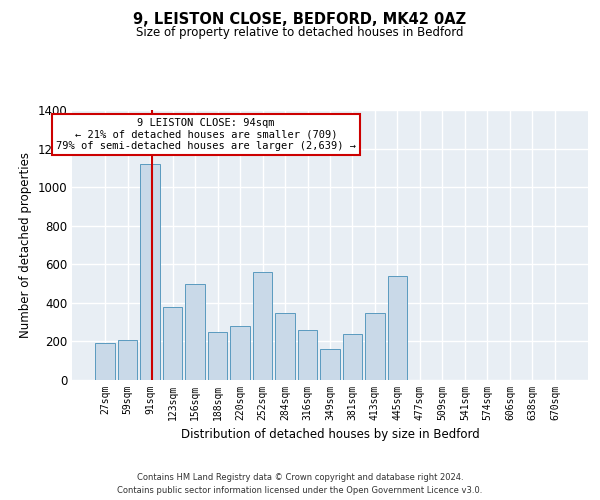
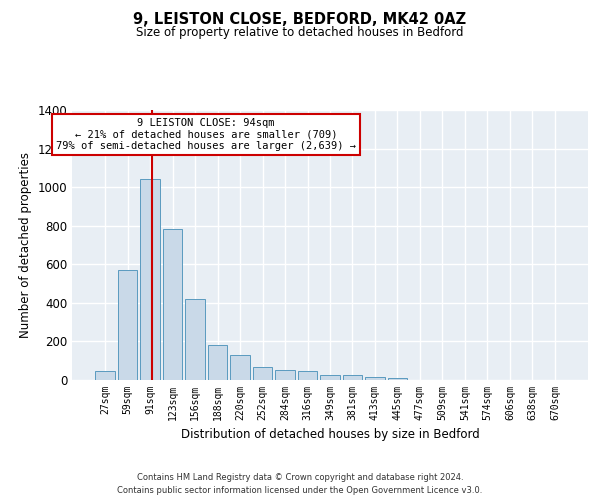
27sqm: 190 -> 40
59sqm: 210 -> 570
91sqm: 1120 -> 1040
123sqm: 380 -> 780
156sqm: 500 -> 420
188sqm: 250 -> 180
220sqm: 280 -> 130
252sqm: 560 -> 60
284sqm: 350 -> 50
316sqm: 260 -> 40
349sqm: 160 -> 30
381sqm: 240 -> 20
413sqm: 350 -> 20
445sqm: 540 -> 10
